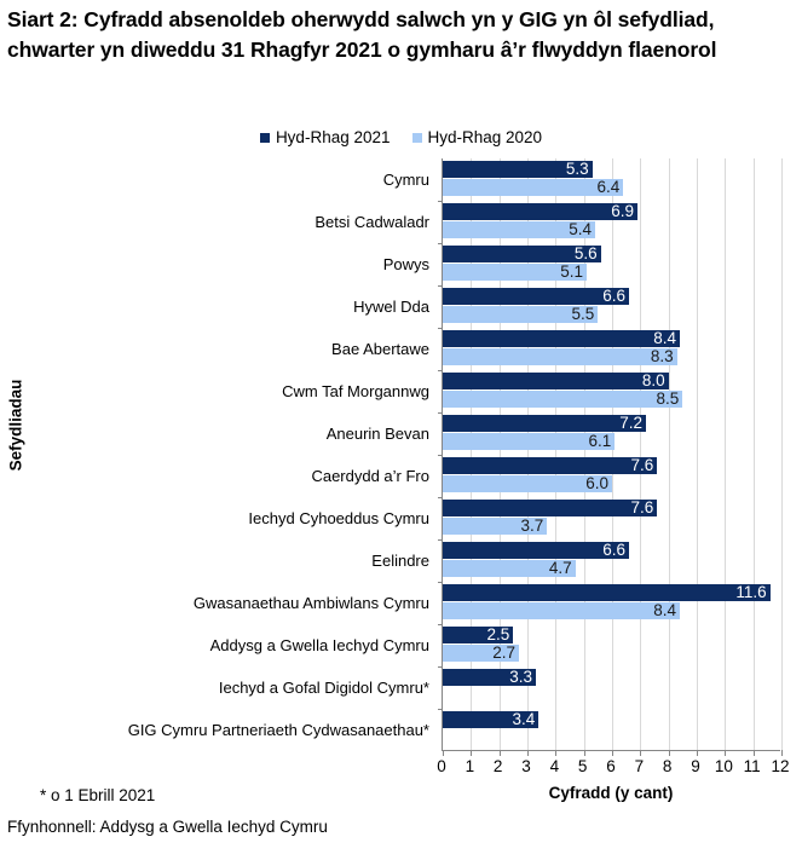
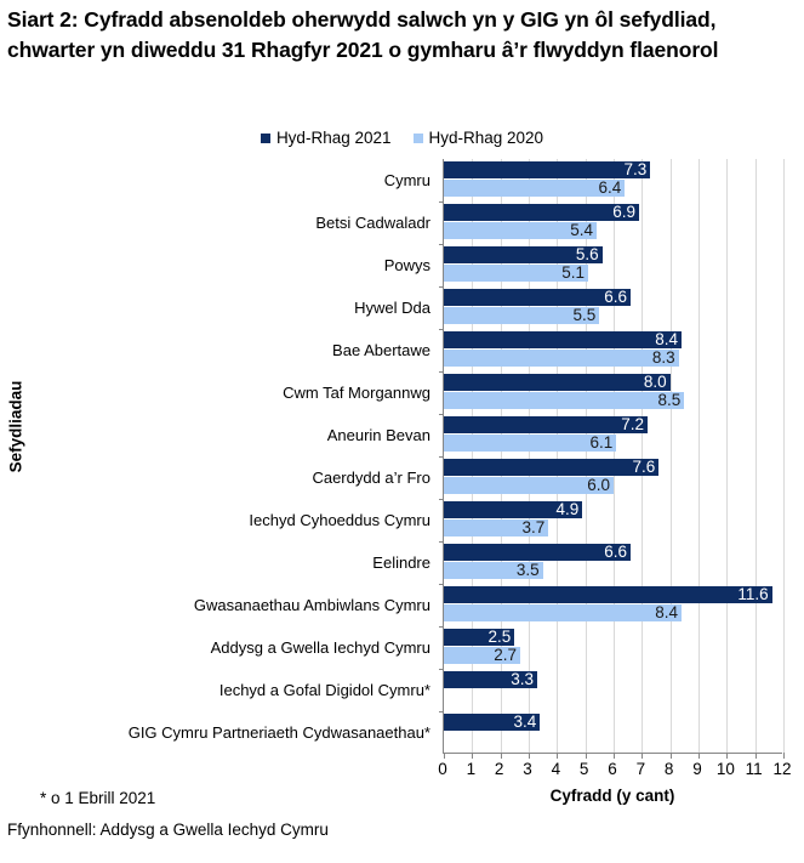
Hyd-Rhag 2021/Cymru: 5.3 -> 7.3
Hyd-Rhag 2021/Iechyd Cyhoeddus Cymru: 7.6 -> 4.9
Hyd-Rhag 2020/Eelindre: 4.7 -> 3.5
